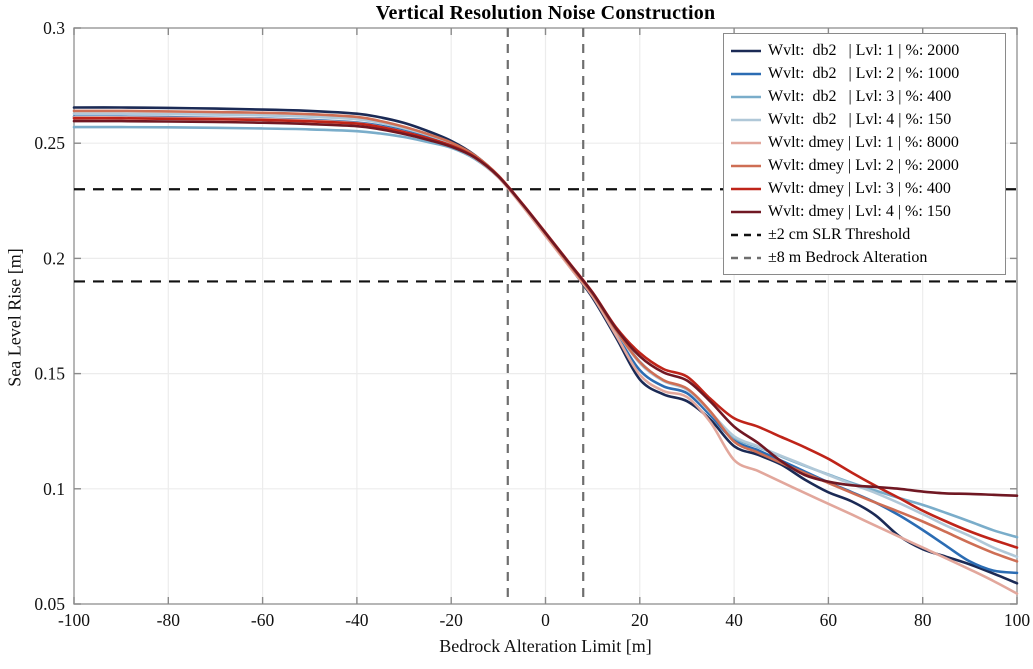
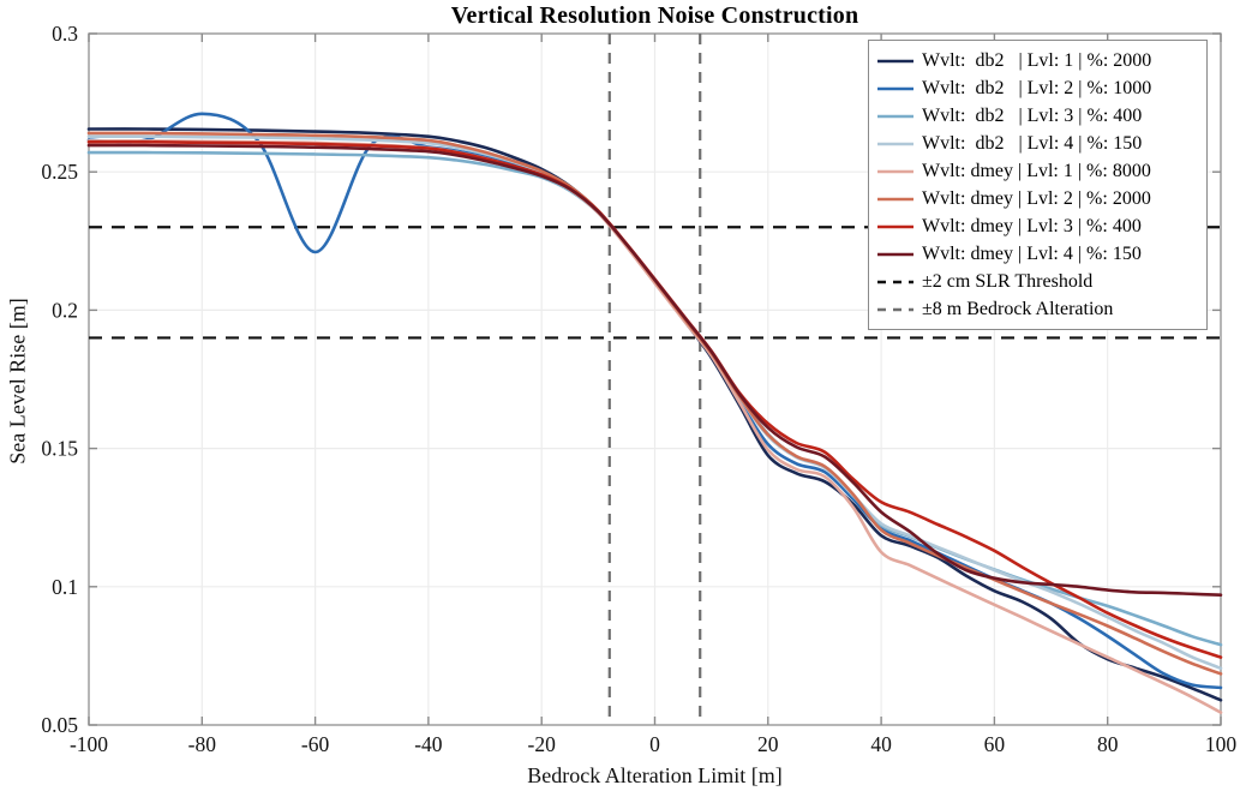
Wvlt: db2 | Lvl: 2 | %: 1000/-80: 0.261 -> 0.271
Wvlt: db2 | Lvl: 2 | %: 1000/-60: 0.261 -> 0.221
